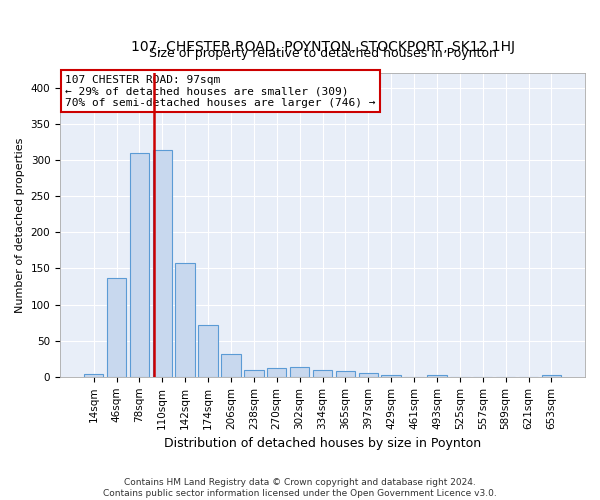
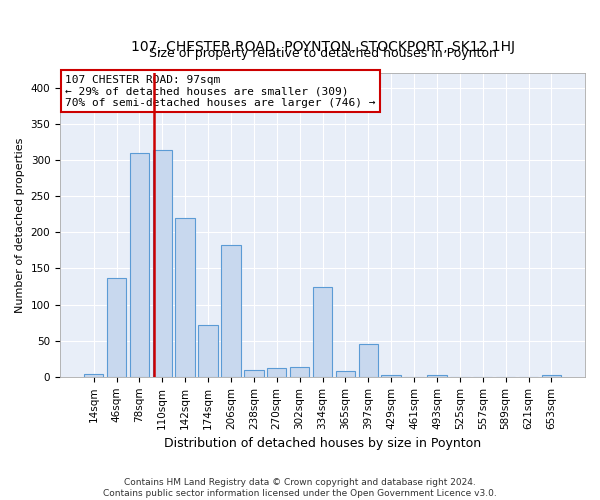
142sqm: 157 -> 220
206sqm: 31 -> 182
334sqm: 10 -> 124
397sqm: 5 -> 46
